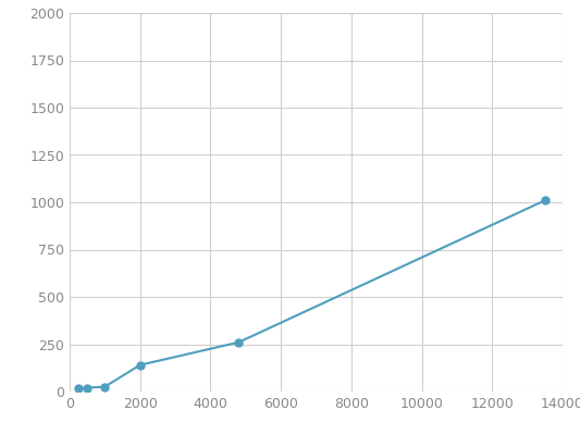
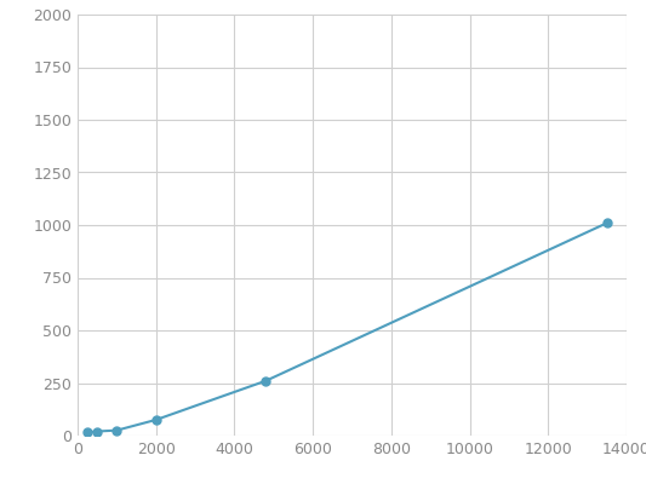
2000: 140 -> 80
